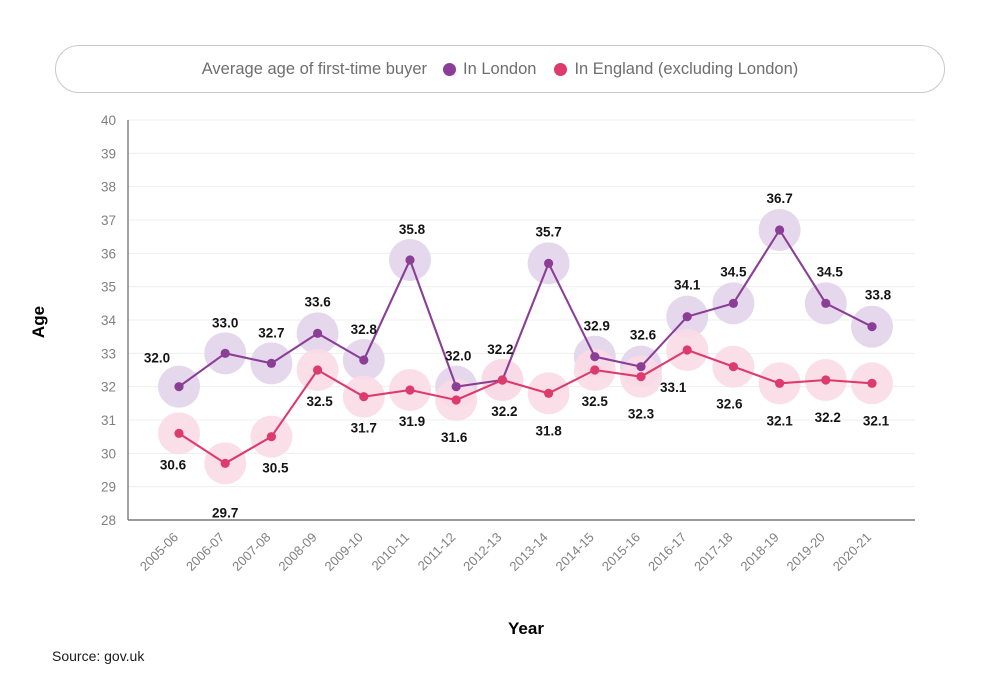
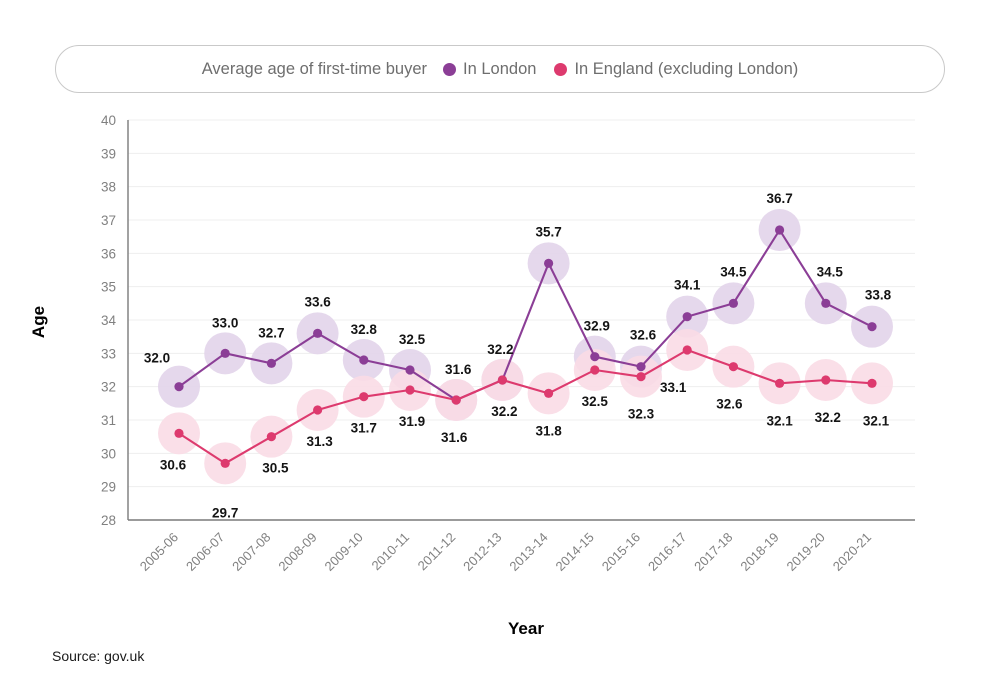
In England (excluding London)/2008-09: 32.5 -> 31.3
In London/2010-11: 35.8 -> 32.5
In London/2011-12: 32.0 -> 31.6
